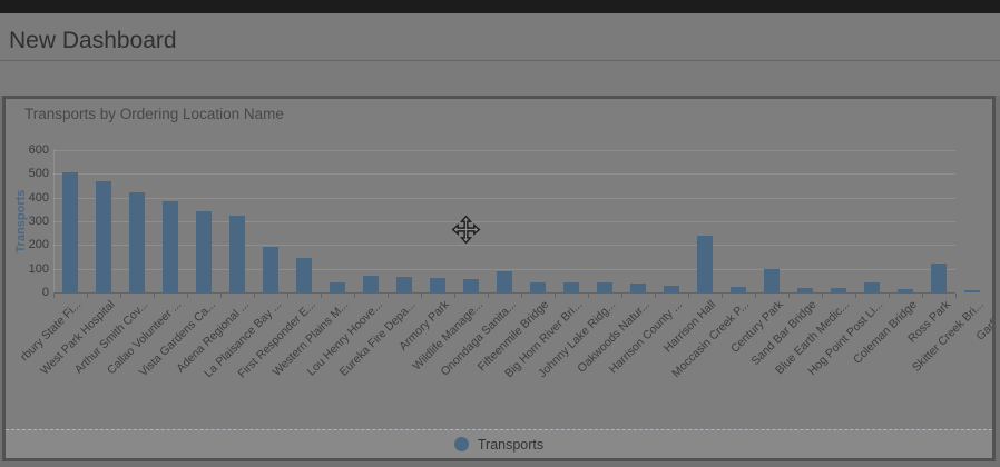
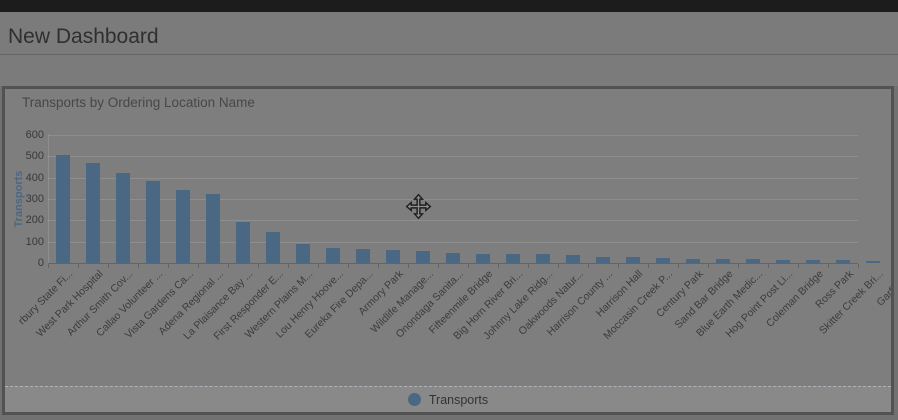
Western Plains M...: 40 -> 90
Onondaga Sanita...: 90 -> 50
Harrison Hall: 240 -> 30
Century Park: 100 -> 20
Hog Point Post Li...: 40 -> 20
Ross Park: 120 -> 10
